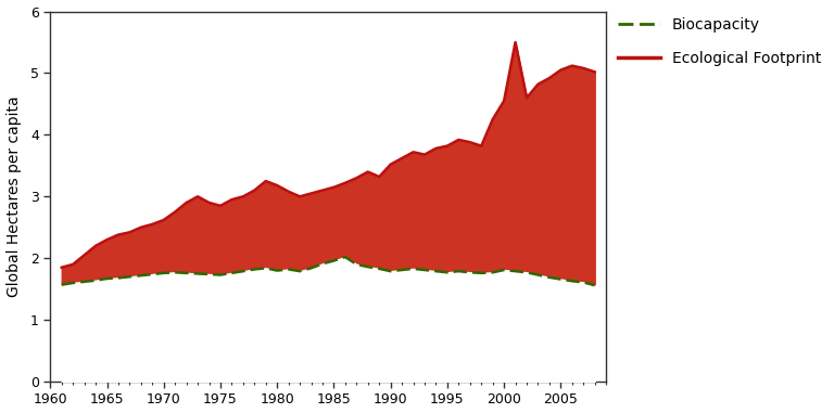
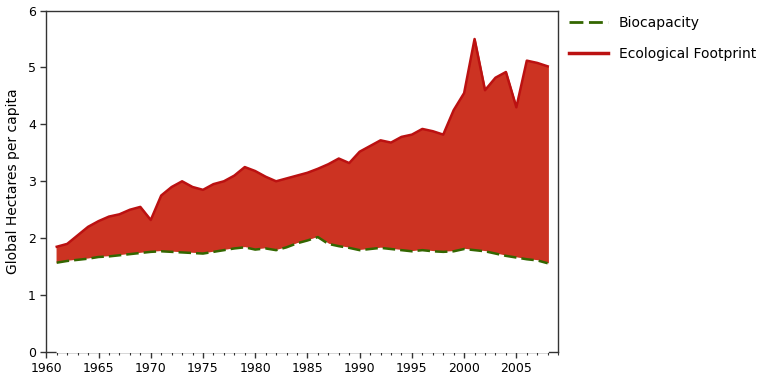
Ecological Footprint/1970: 2.62 -> 2.32
Ecological Footprint/2005: 5.05 -> 4.30
